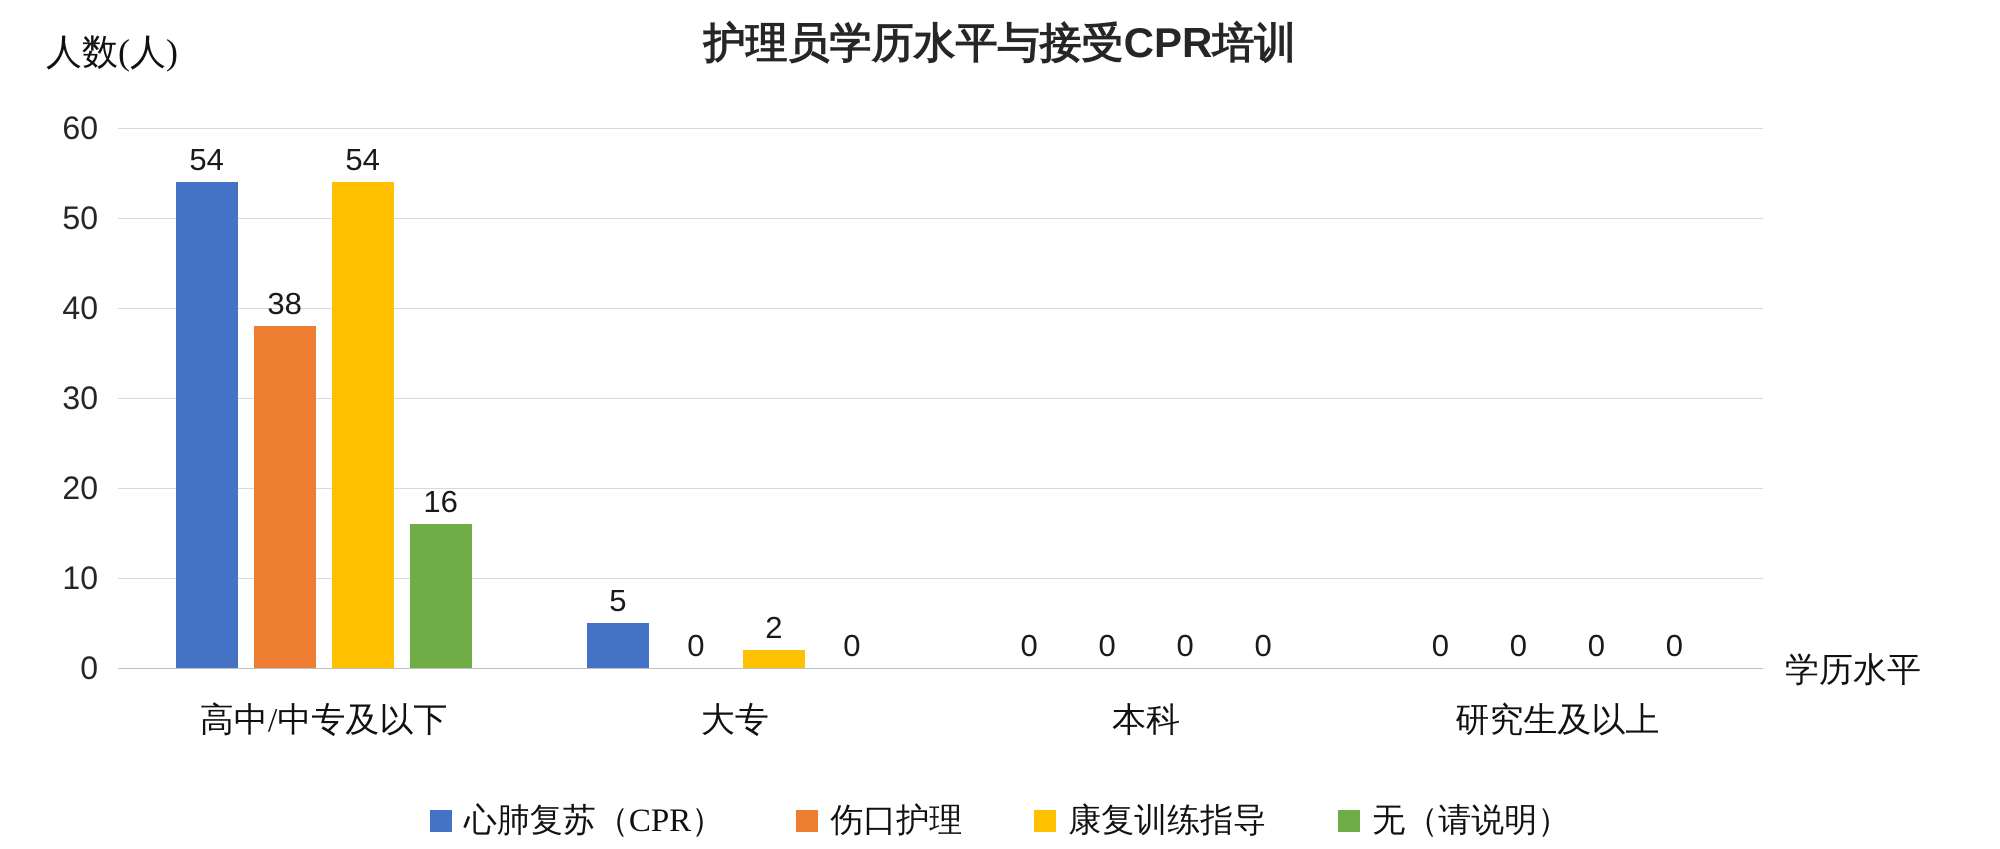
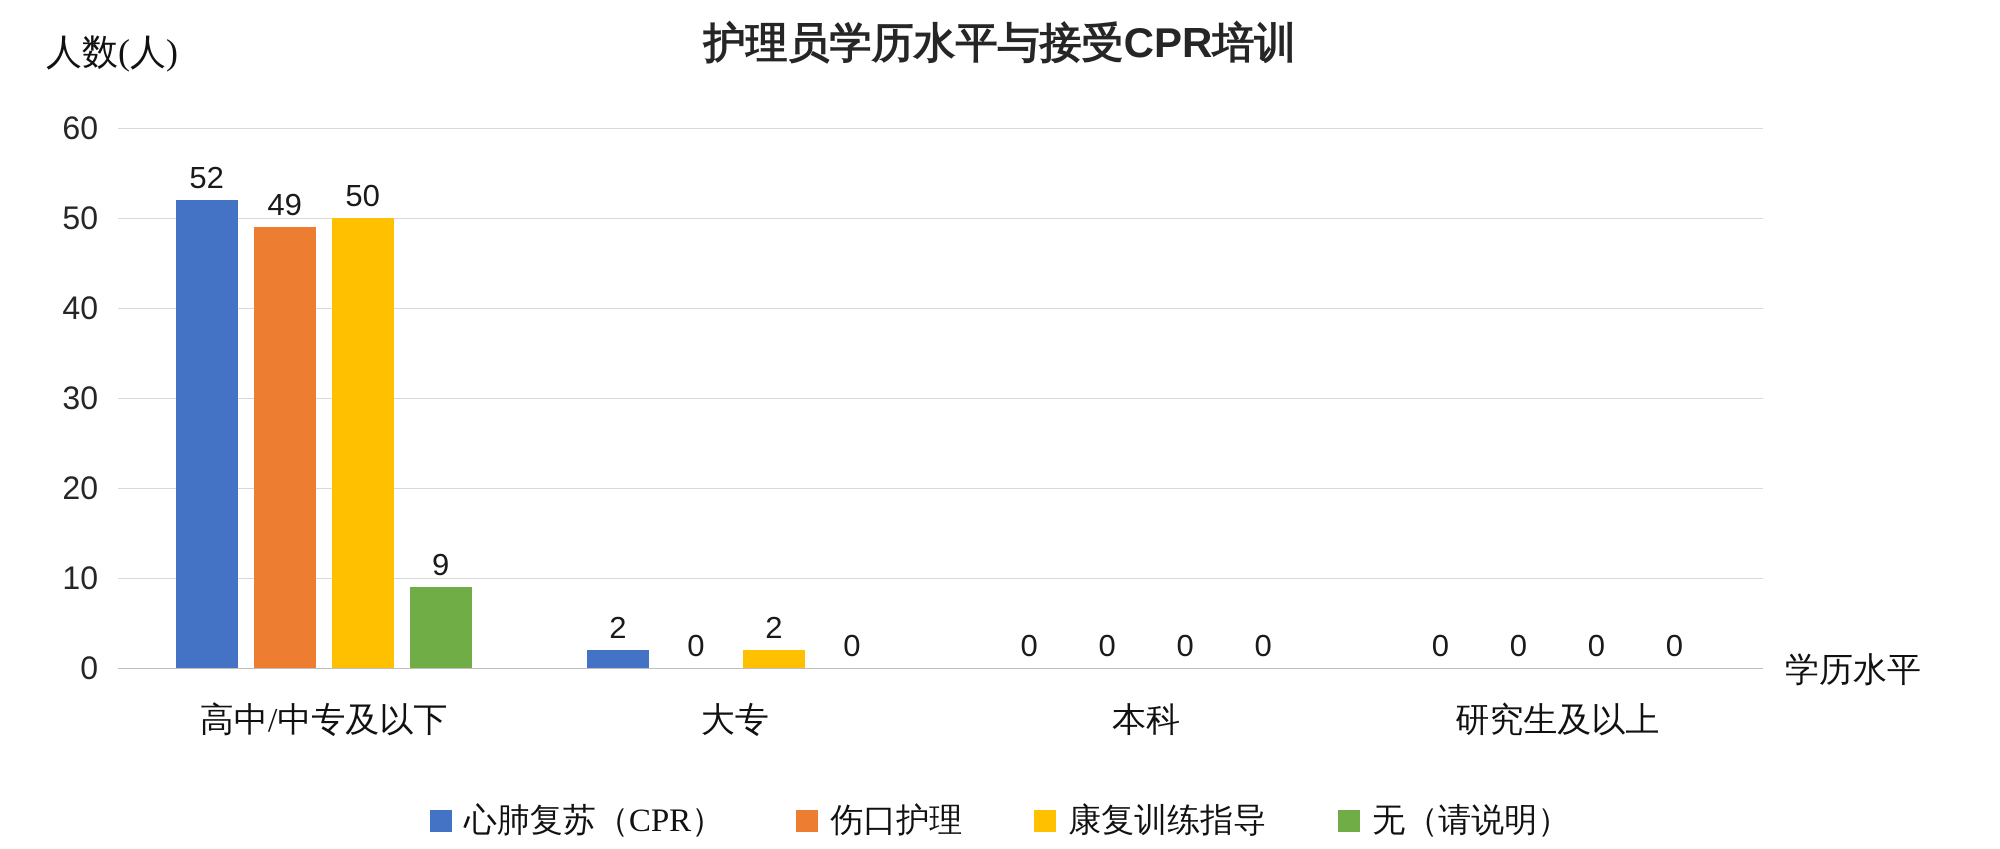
心肺复苏（CPR）/高中/中专及以下: 54 -> 52
伤口护理/高中/中专及以下: 38 -> 49
康复训练指导/高中/中专及以下: 54 -> 50
无（请说明）/高中/中专及以下: 16 -> 9
心肺复苏（CPR）/大专: 5 -> 2
